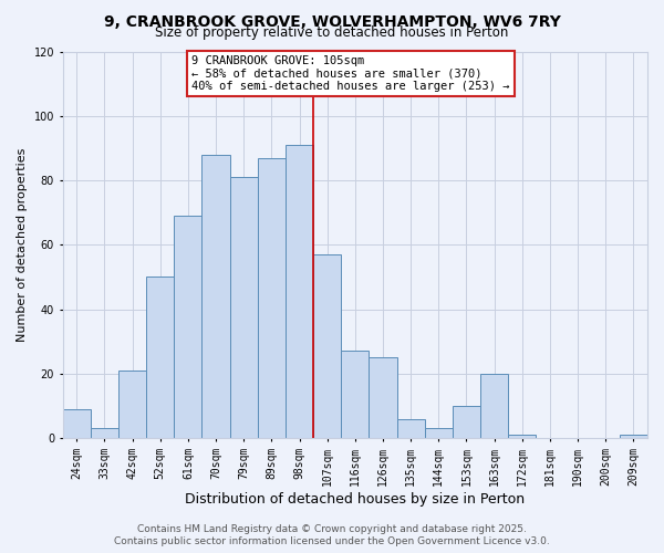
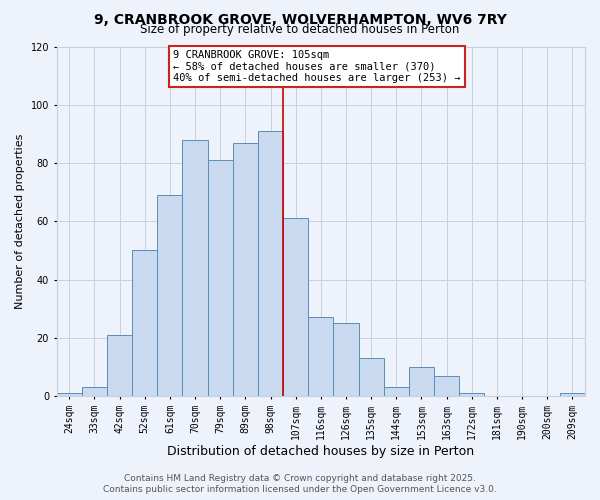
24sqm: 9 -> 1
107sqm: 57 -> 61
135sqm: 6 -> 13
163sqm: 20 -> 7
